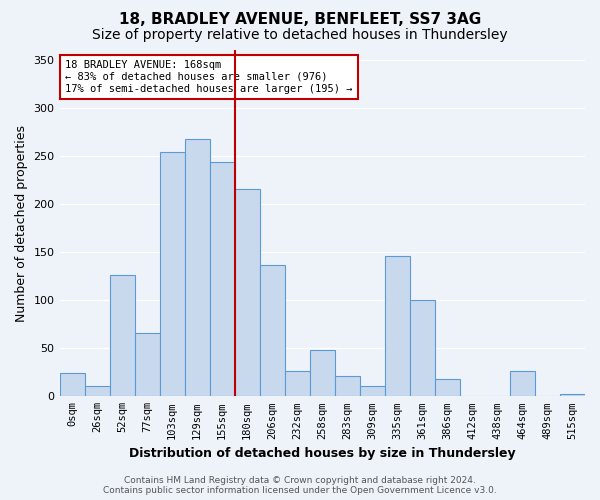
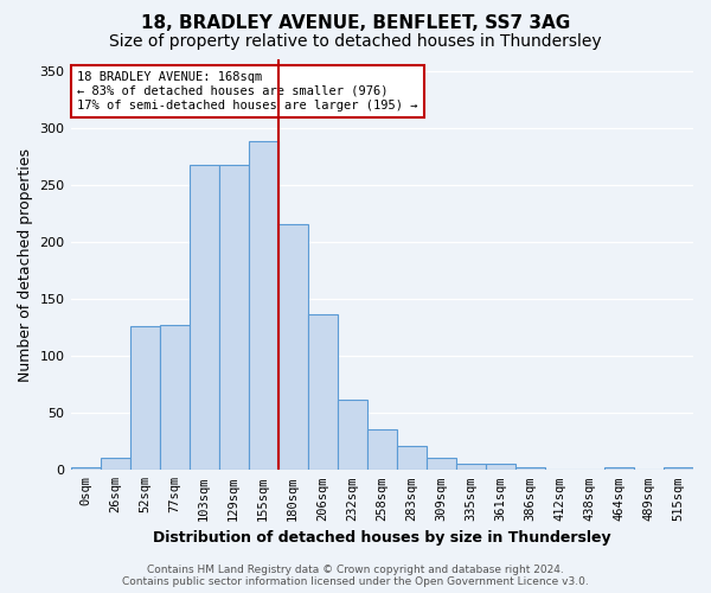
0sqm: 24 -> 2
77sqm: 66 -> 127
103sqm: 254 -> 267
155sqm: 244 -> 288
232sqm: 26 -> 62
258sqm: 48 -> 36
335sqm: 146 -> 5
361sqm: 100 -> 5
386sqm: 18 -> 2
464sqm: 26 -> 2
